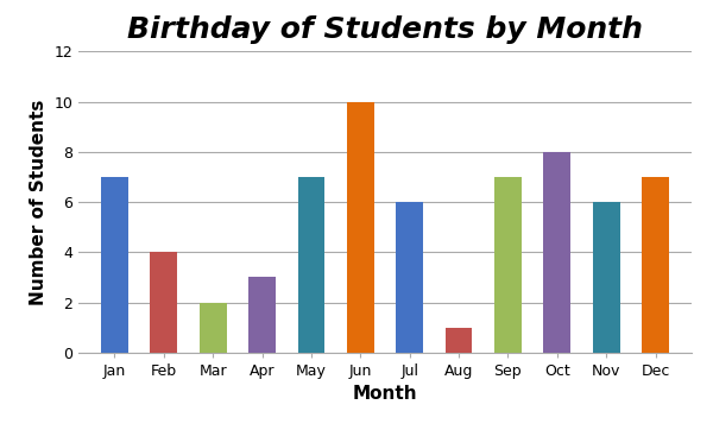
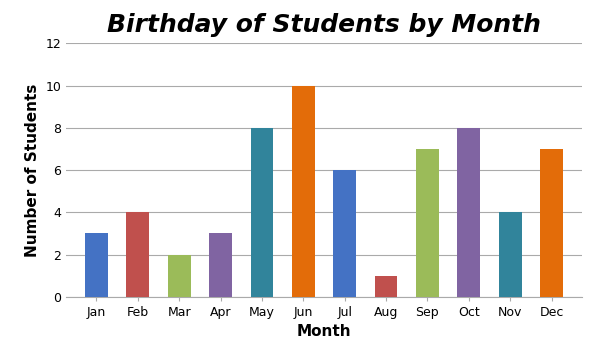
Jan: 7 -> 3
May: 7 -> 8
Nov: 6 -> 4
